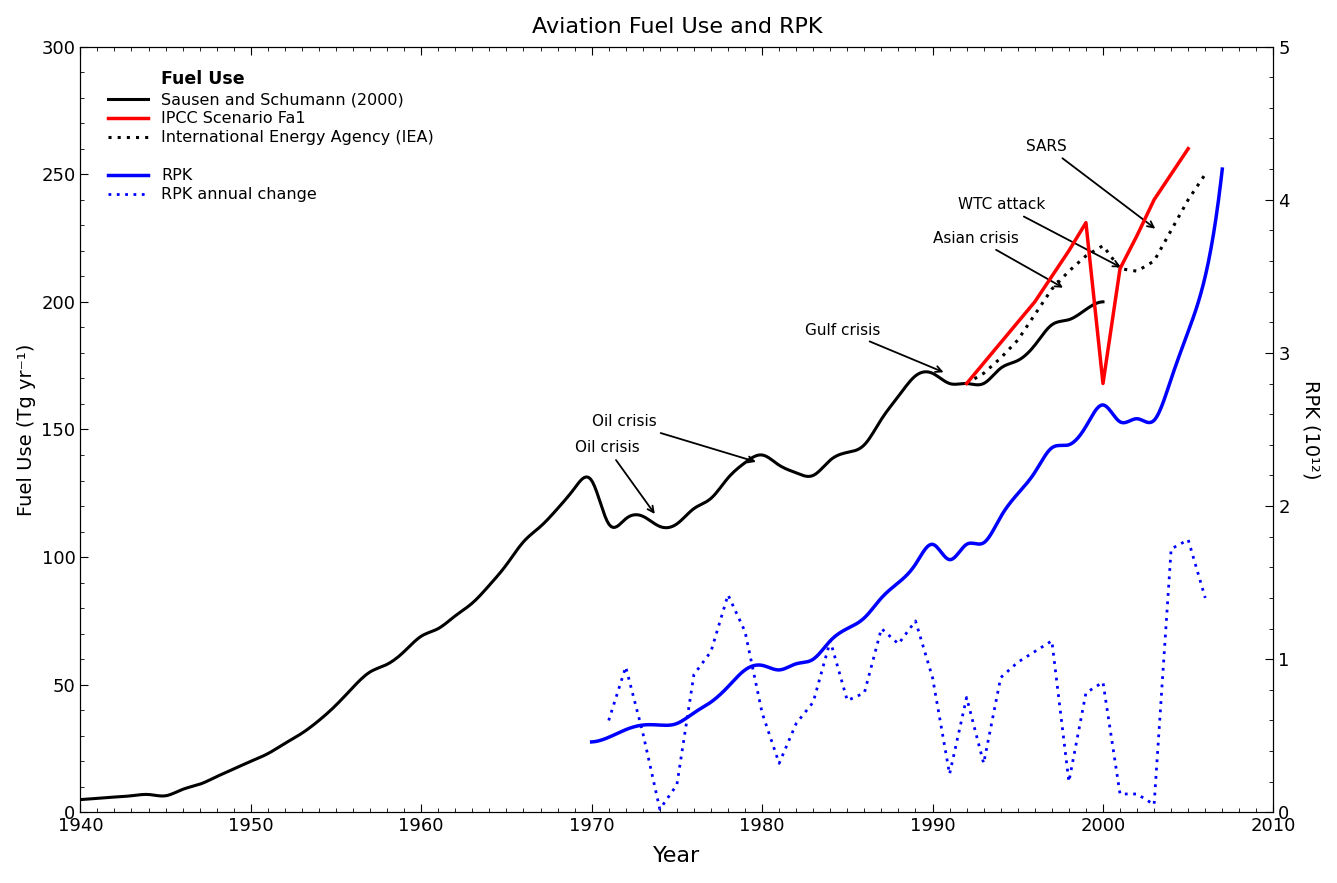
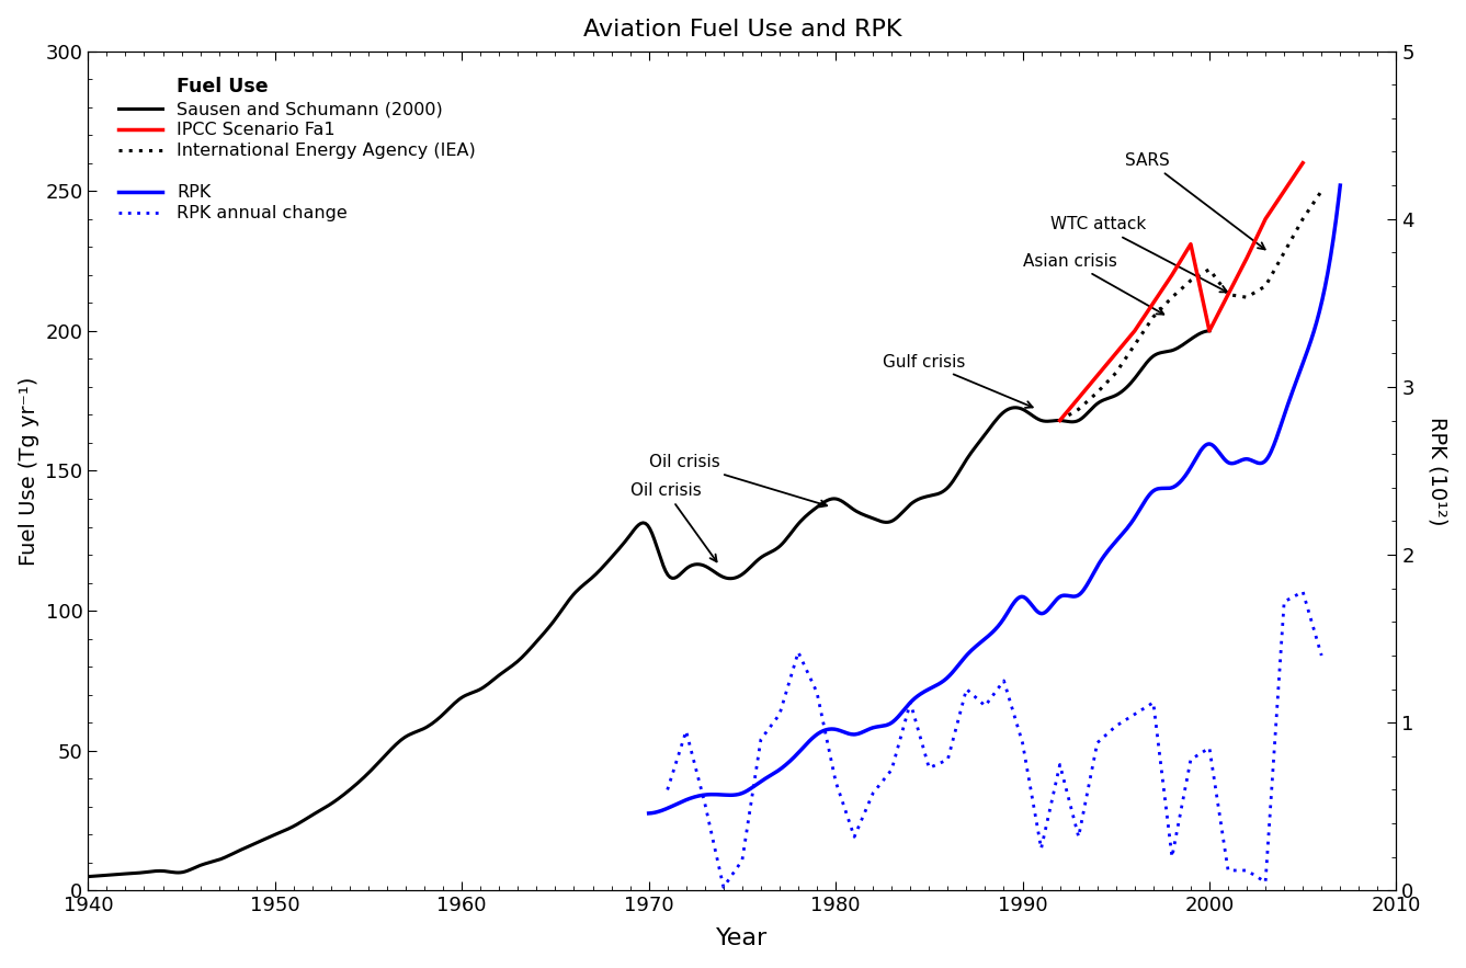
IPCC Scenario Fa1/2000: 168 -> 200
